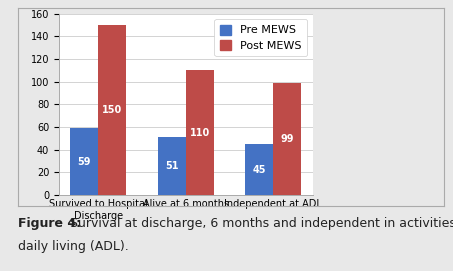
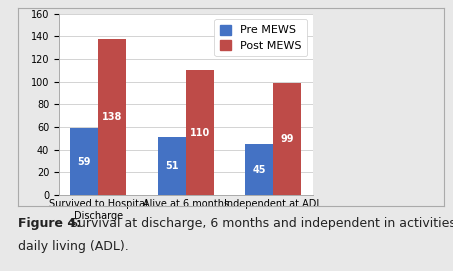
Post MEWS/Survived to Hospital Discharge: 150 -> 138
